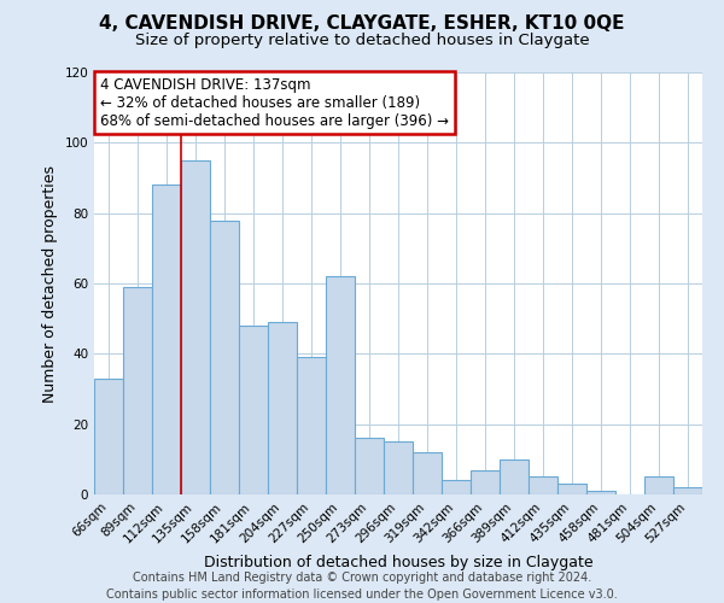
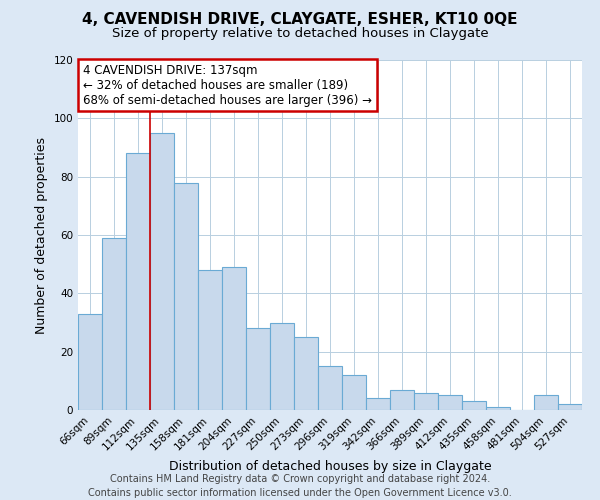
227sqm: 39 -> 28
250sqm: 62 -> 30
273sqm: 16 -> 25
389sqm: 10 -> 6
